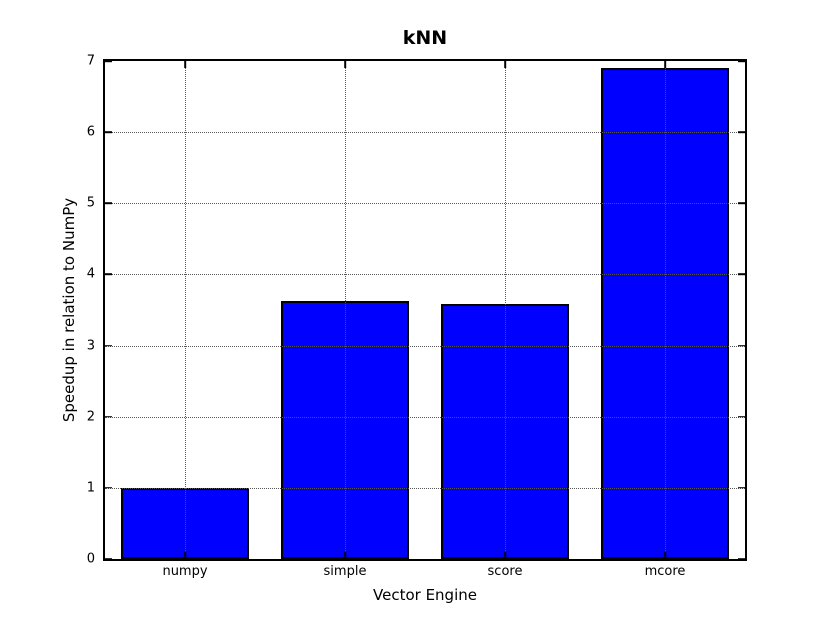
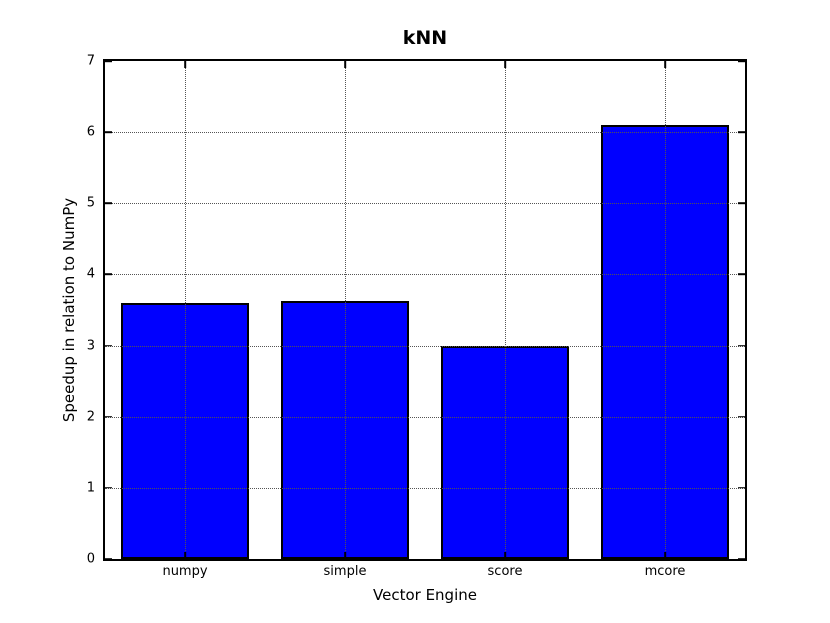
numpy: 1.0 -> 3.6
score: 3.6 -> 3.0
mcore: 6.9 -> 6.1
